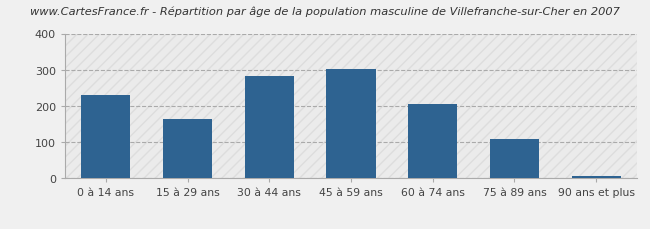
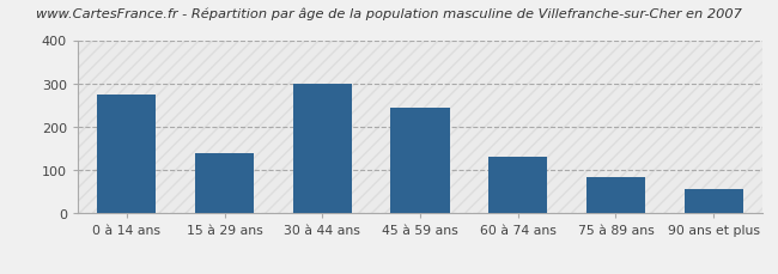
0 à 14 ans: 230 -> 275
15 à 29 ans: 163 -> 140
30 à 44 ans: 282 -> 300
45 à 59 ans: 303 -> 245
60 à 74 ans: 206 -> 130
75 à 89 ans: 110 -> 85
90 ans et plus: 7 -> 55
